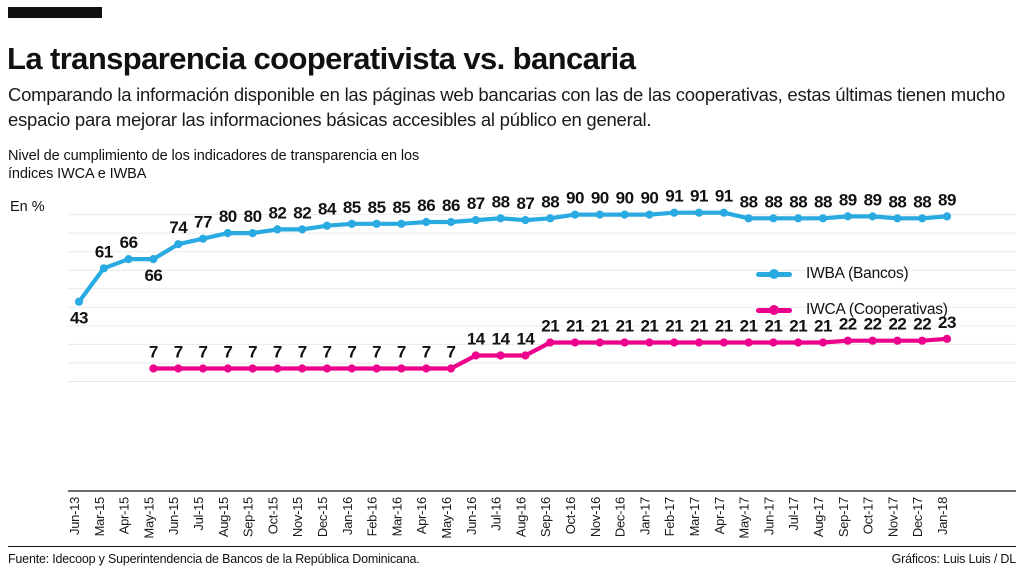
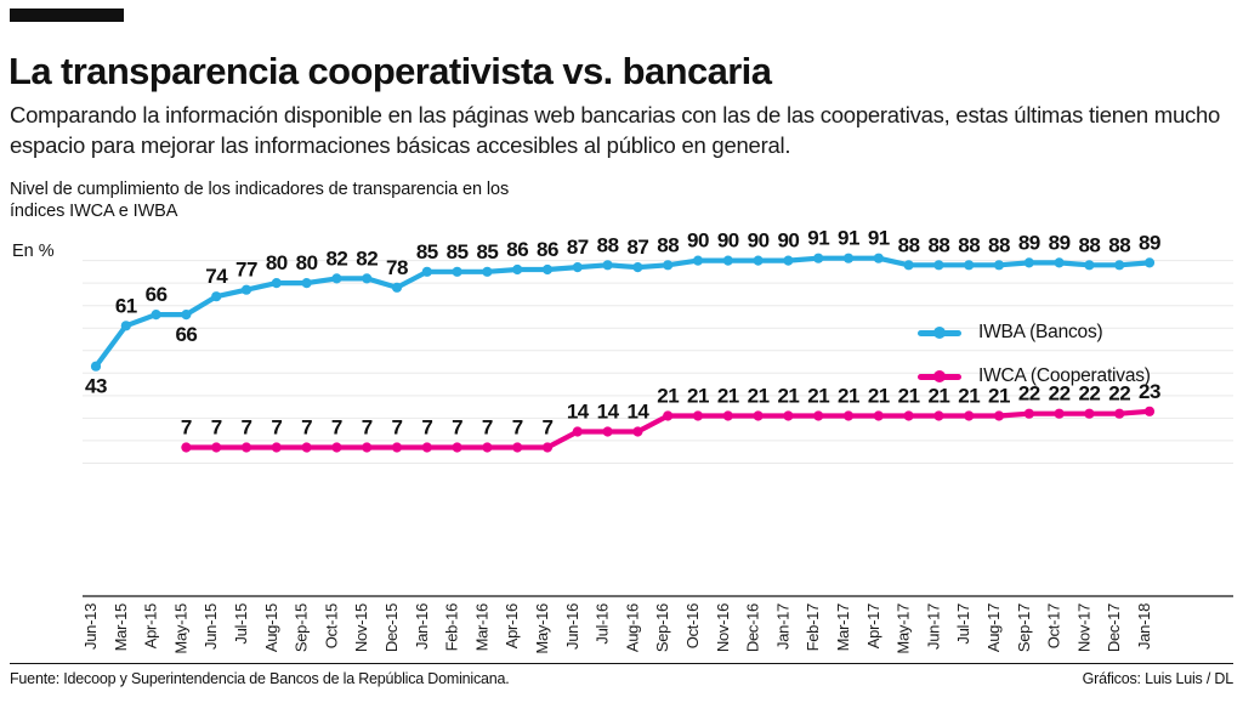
IWBA (Bancos)/Dec-15: 84 -> 78
